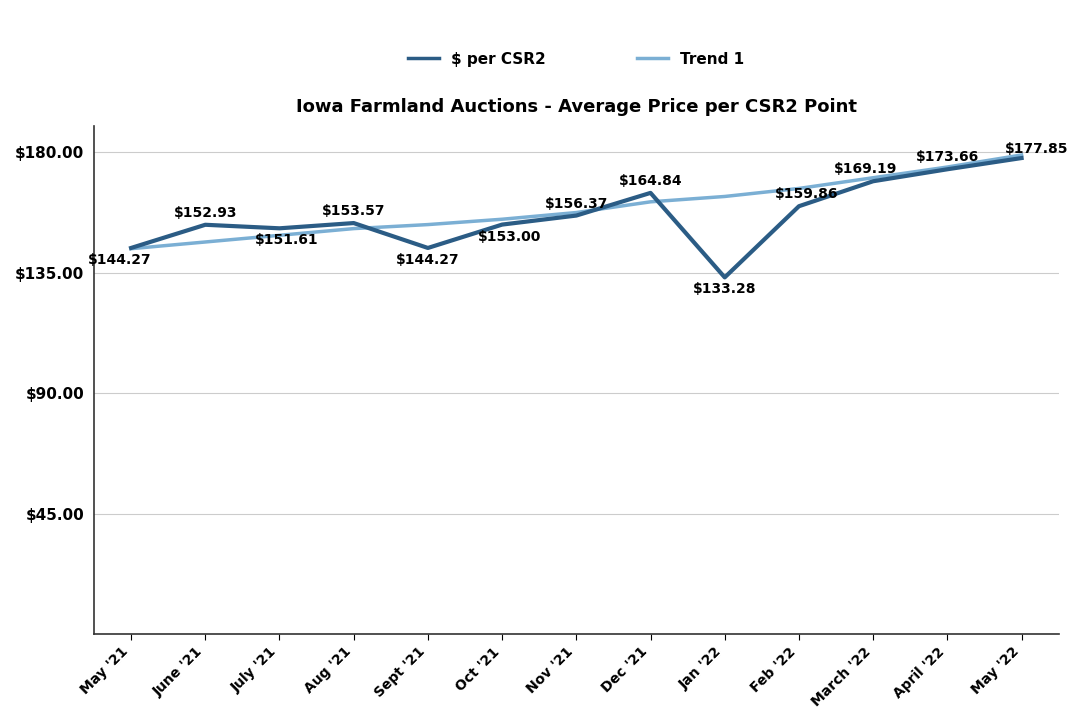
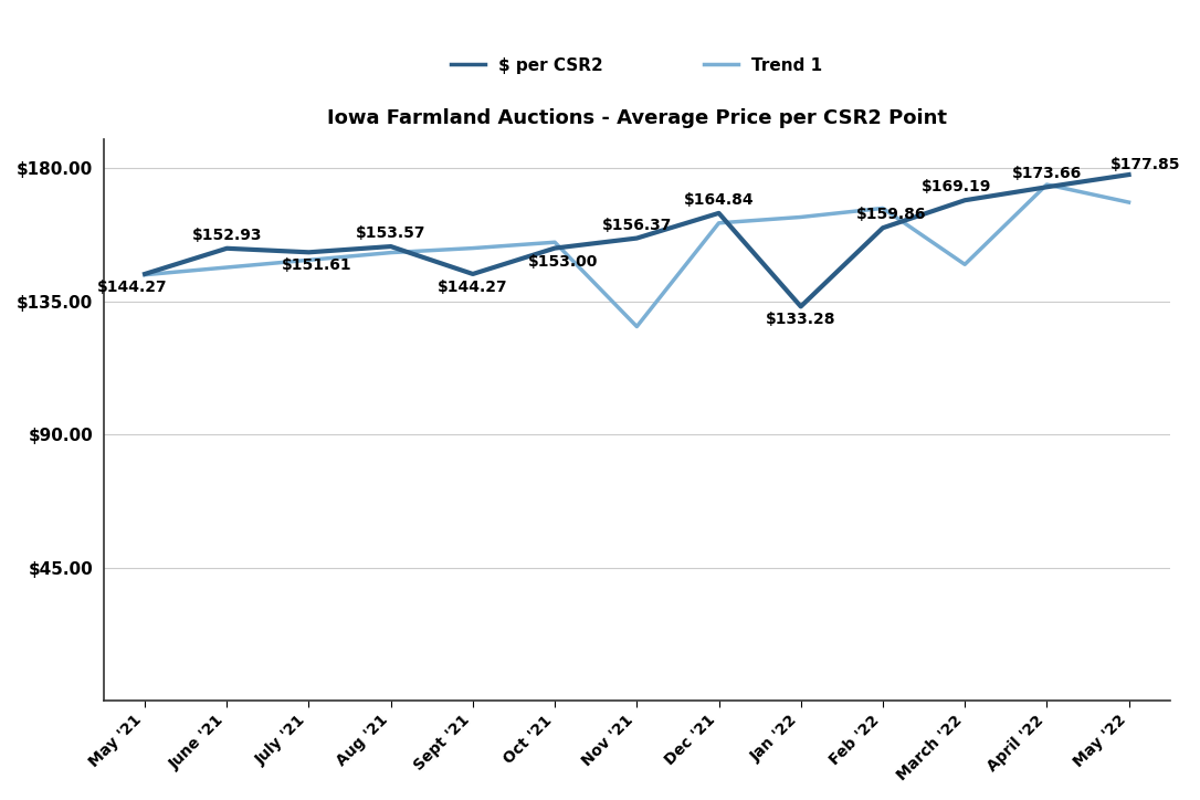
Trend 1/Nov '21: $157.5 -> $126.5
Trend 1/March '22: $170.5 -> $147.5
Trend 1/May '22: $179.0 -> $168.5
